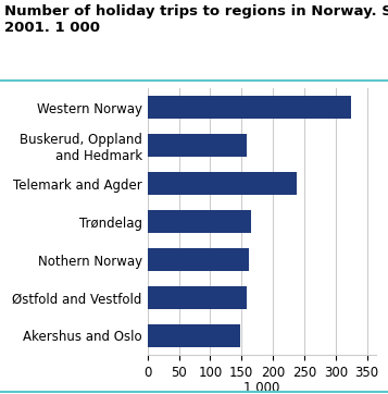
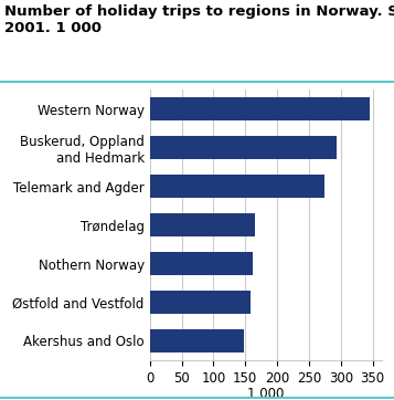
Western Norway: 324 -> 345
Buskerud, Oppland and Hedmark: 158 -> 293
Telemark and Agder: 238 -> 275
